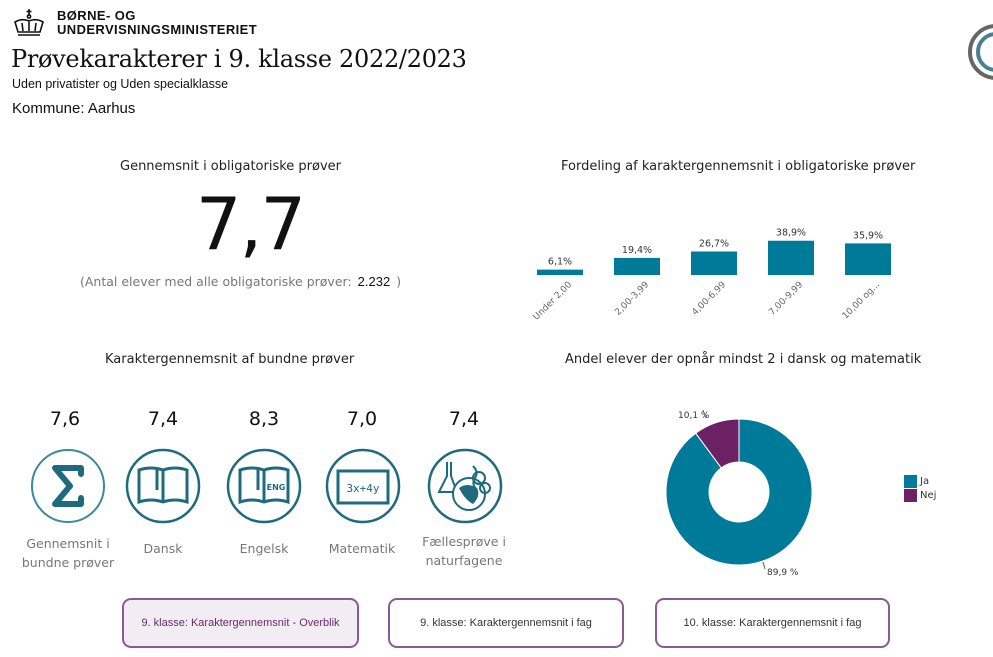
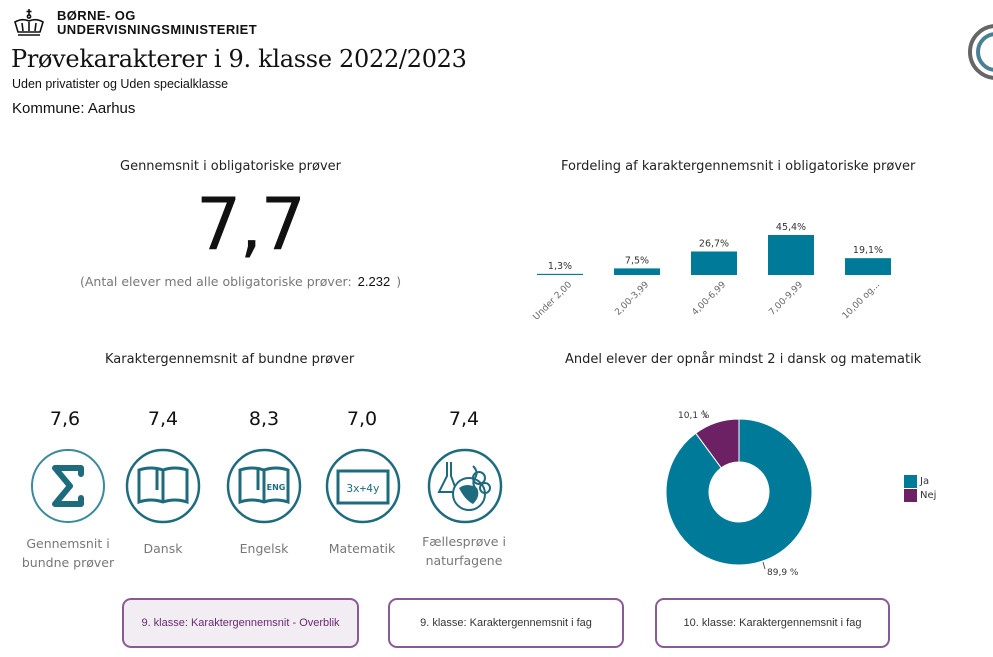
Fordeling af karaktergennemsnit i obligatoriske prøver/Under 2,00: 6,1% -> 1,3%
Fordeling af karaktergennemsnit i obligatoriske prøver/2,00-3,99: 19,4% -> 7,5%
Fordeling af karaktergennemsnit i obligatoriske prøver/7,00-9,99: 38,9% -> 45,4%
Fordeling af karaktergennemsnit i obligatoriske prøver/10,00 og...: 35,9% -> 19,1%
